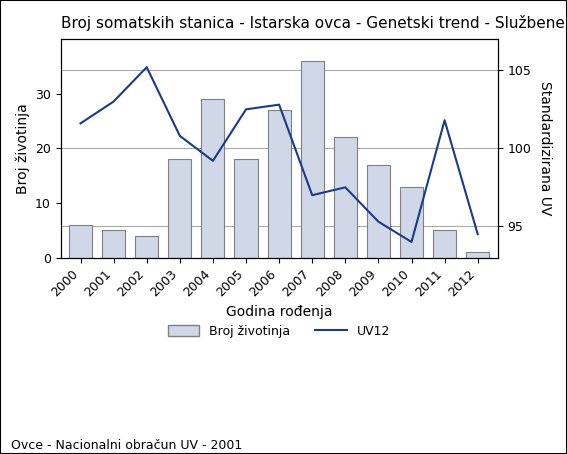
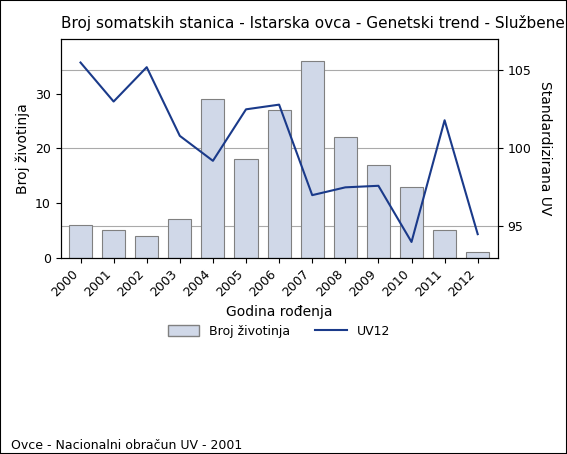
UV12/2000: 101.6 -> 105.5
Broj životinja/2003: 18 -> 7
UV12/2009: 95.3 -> 97.6
